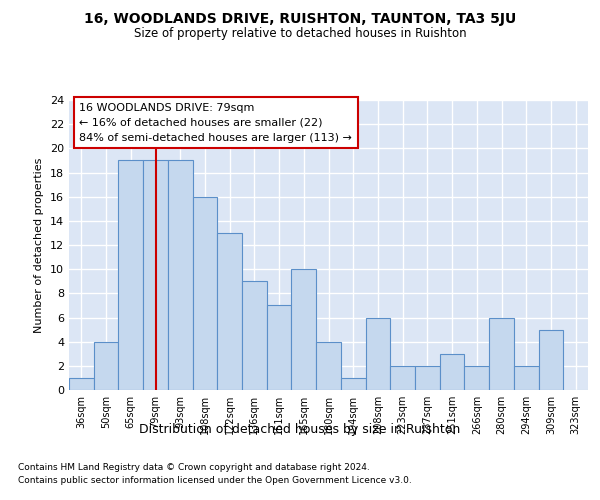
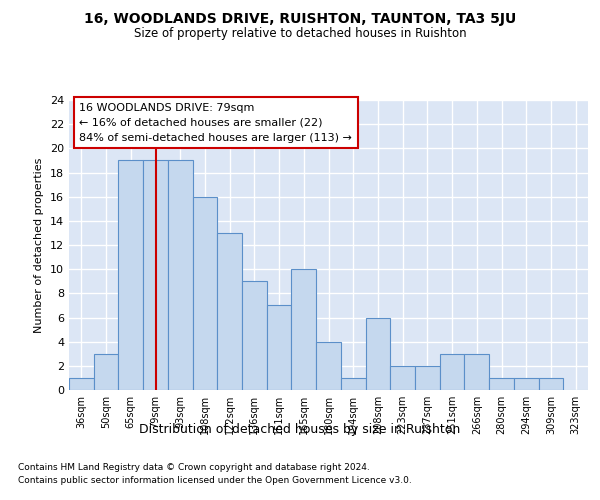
50sqm: 4 -> 3
266sqm: 2 -> 3
280sqm: 6 -> 1
294sqm: 2 -> 1
309sqm: 5 -> 1
